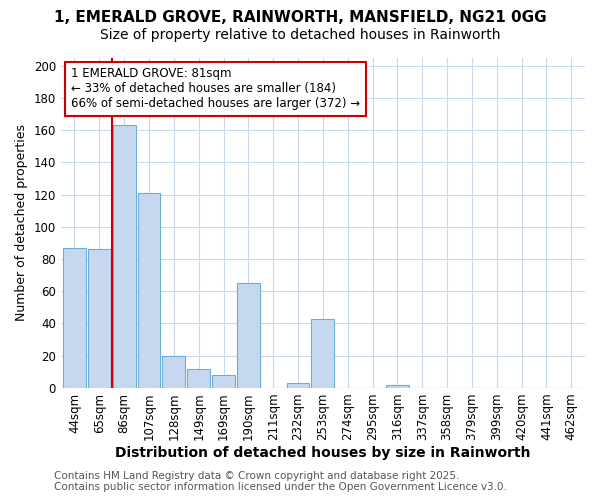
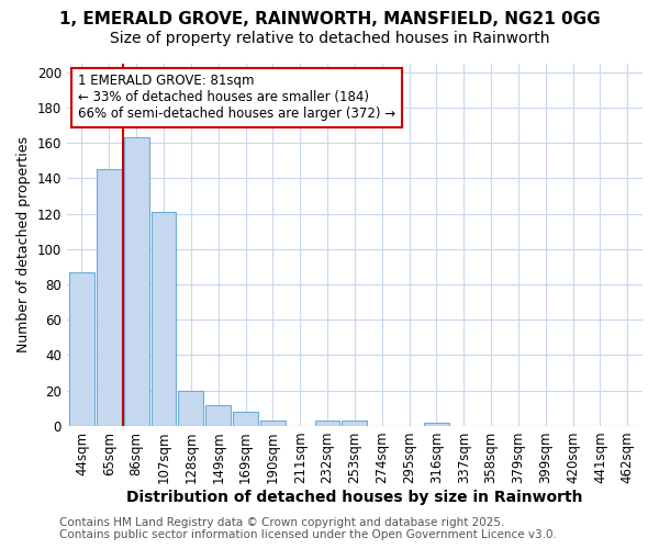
65sqm: 86 -> 145
190sqm: 65 -> 3
253sqm: 43 -> 3
